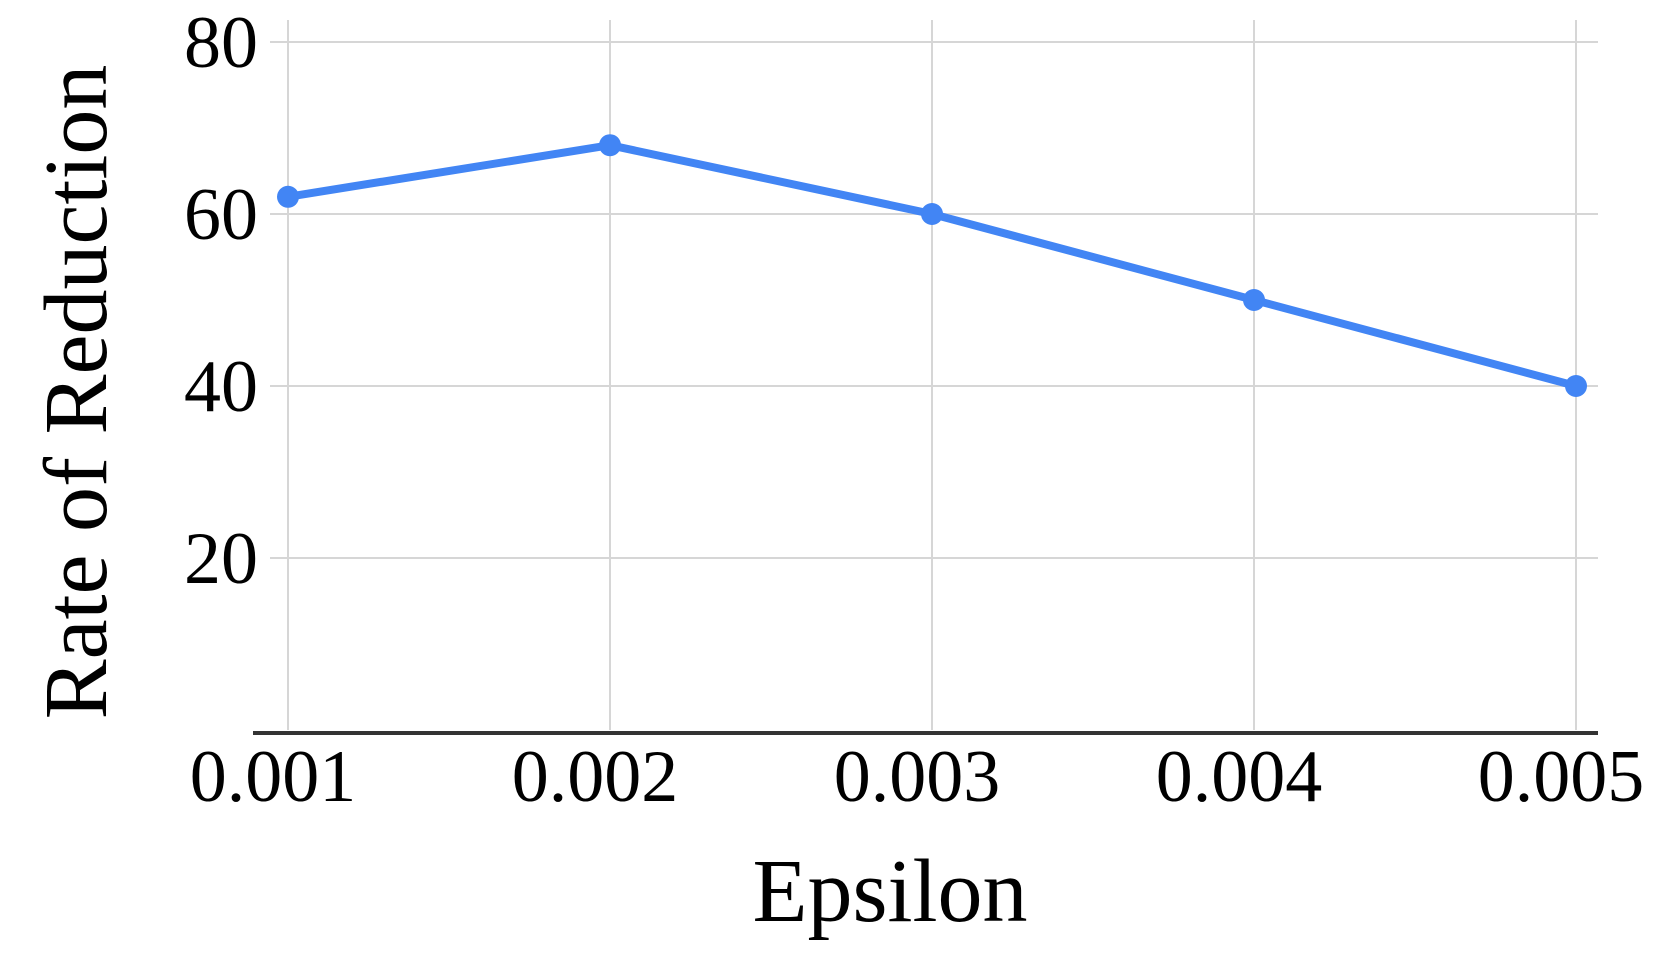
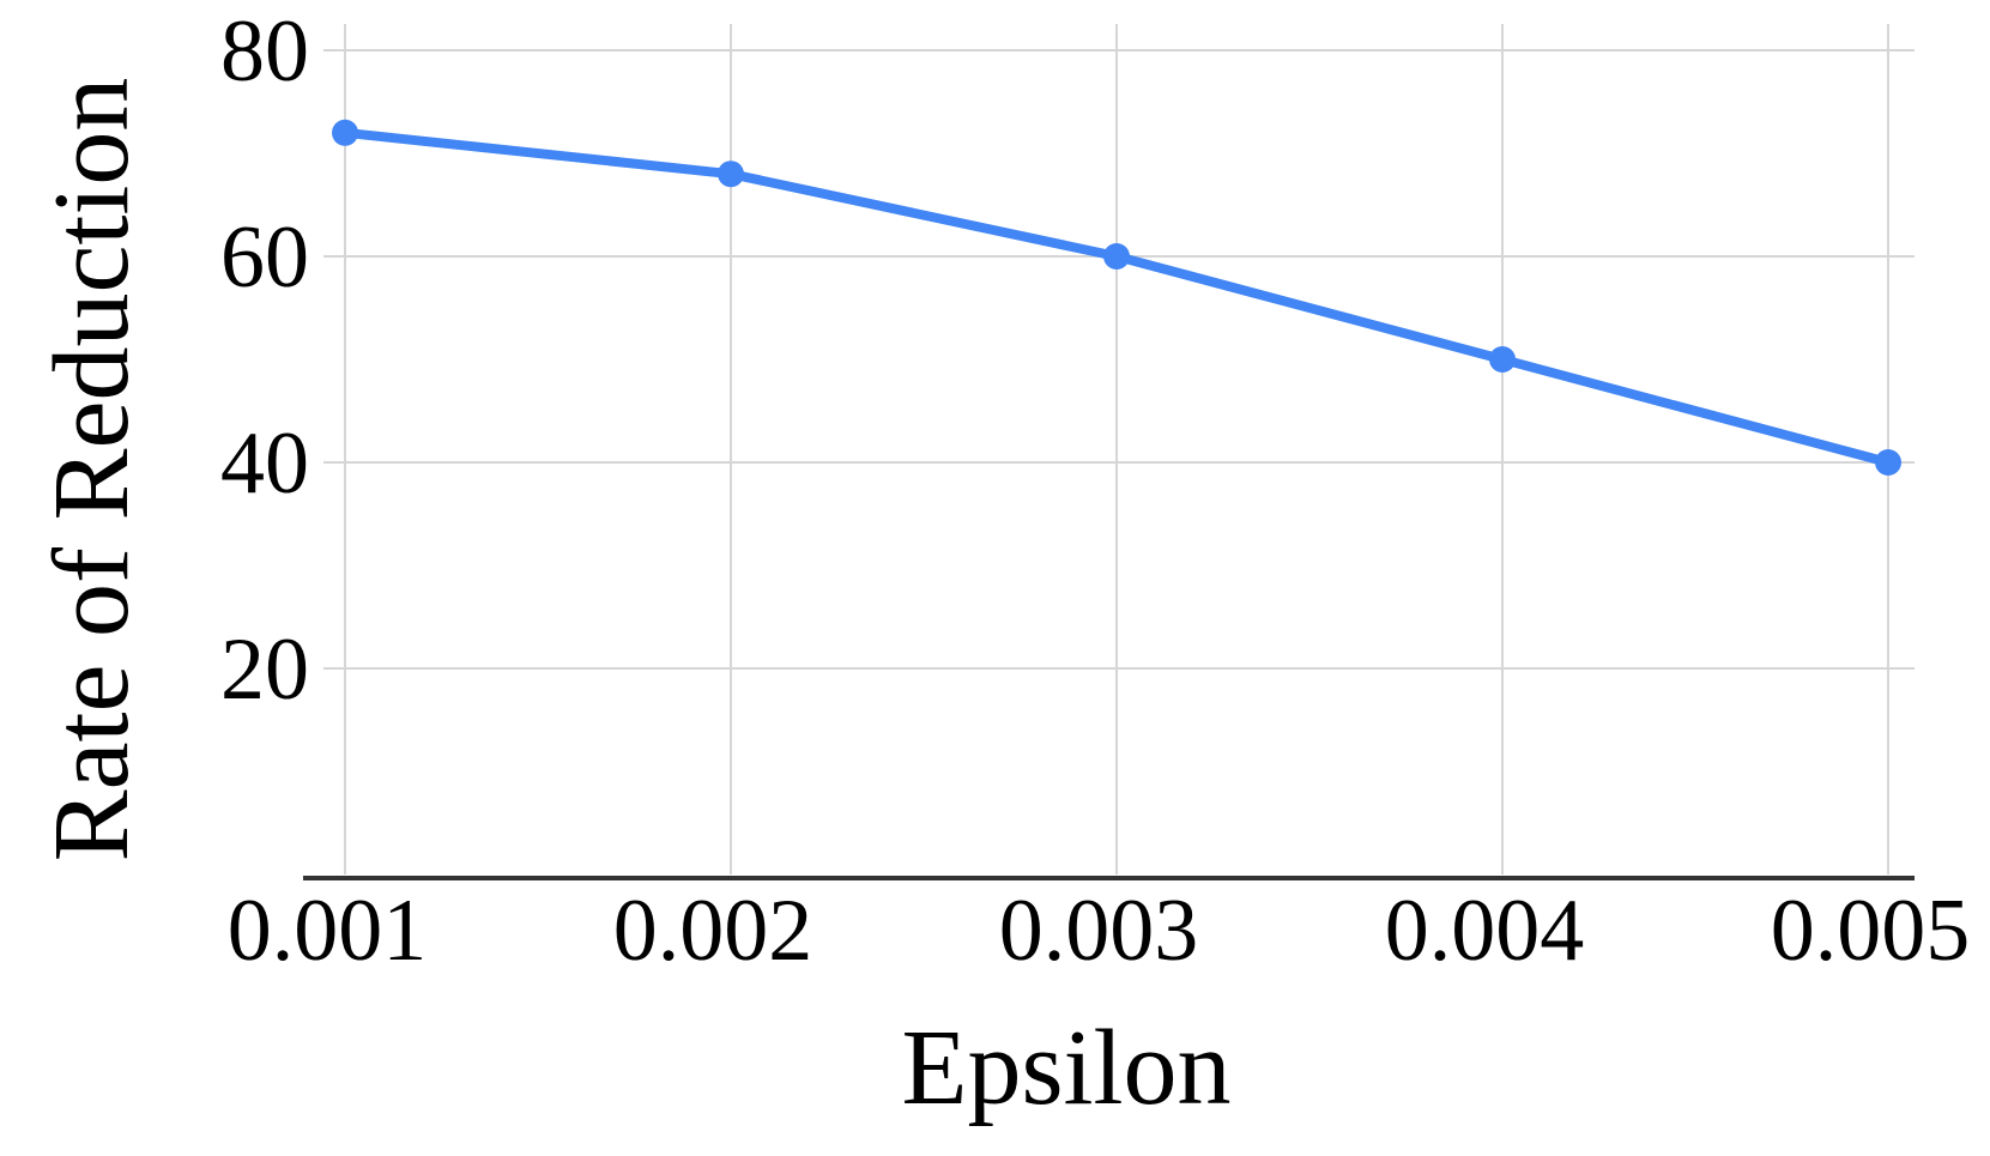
0.001: 62 -> 72
